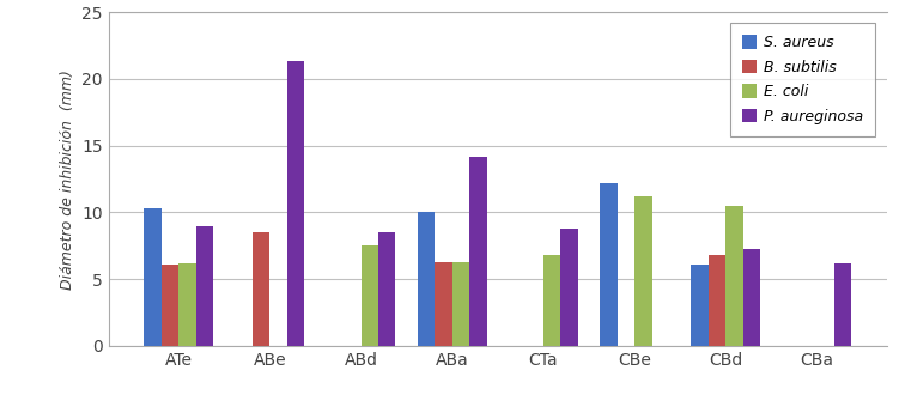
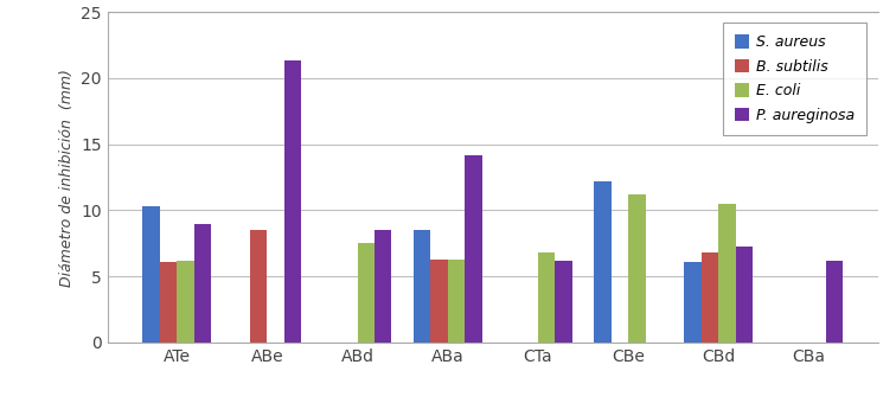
S. aureus/ABa: 10.0 -> 8.5
P. aureginosa/CTa: 8.8 -> 6.2
